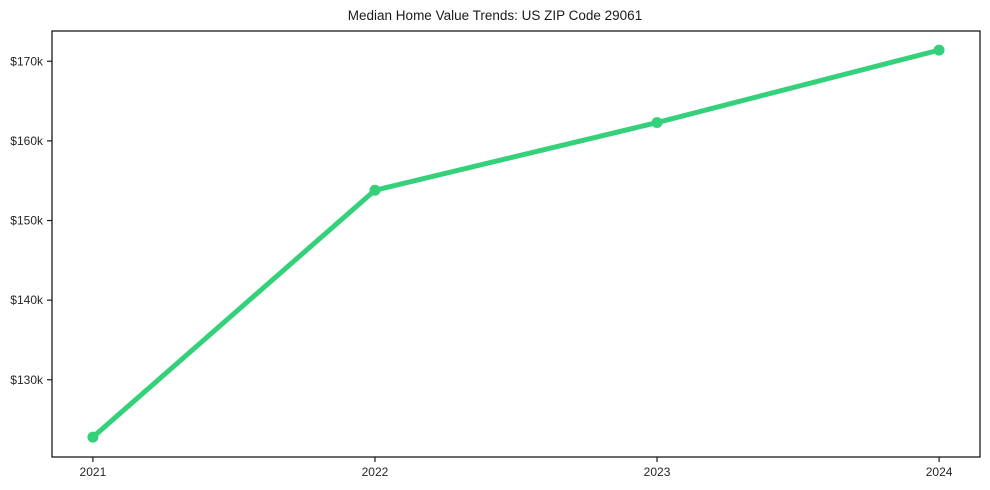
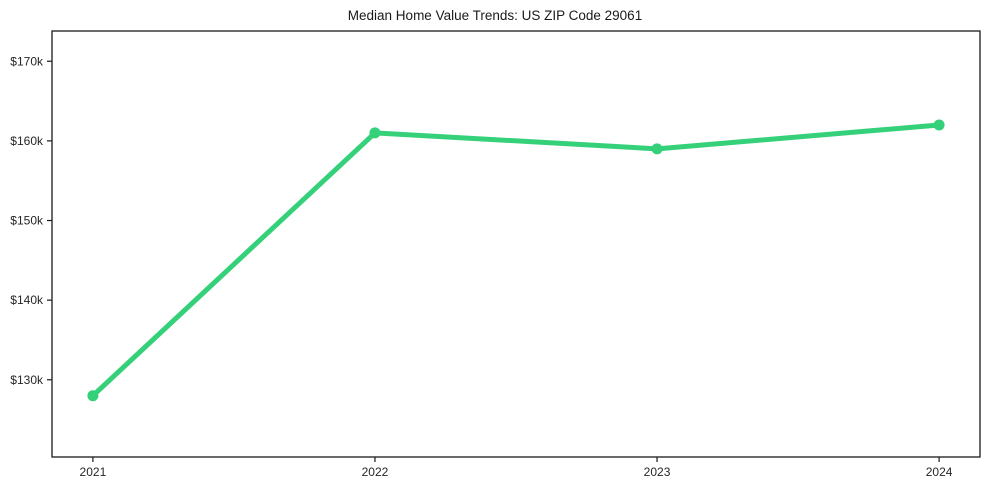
2021: $123k -> $128k
2022: $154k -> $161k
2023: $162k -> $159k
2024: $171k -> $162k
